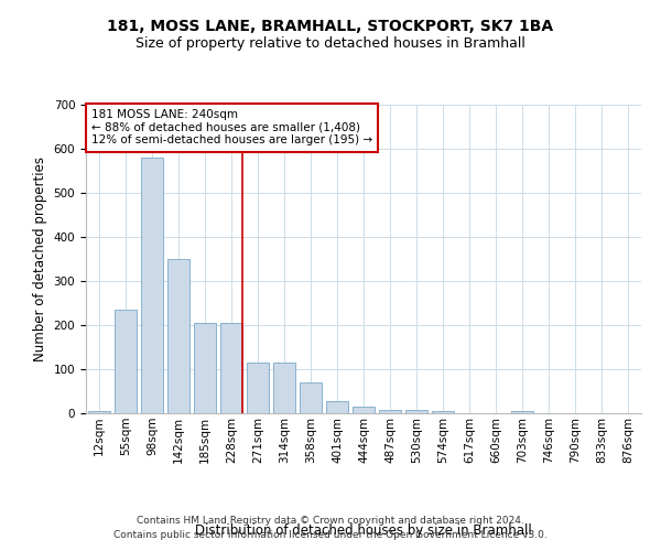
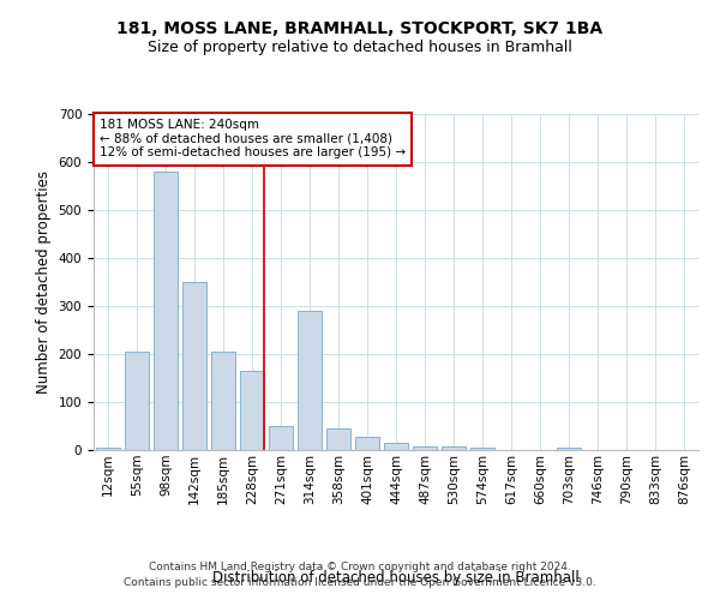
55sqm: 235 -> 205
228sqm: 205 -> 165
271sqm: 115 -> 50
314sqm: 115 -> 290
358sqm: 70 -> 45
